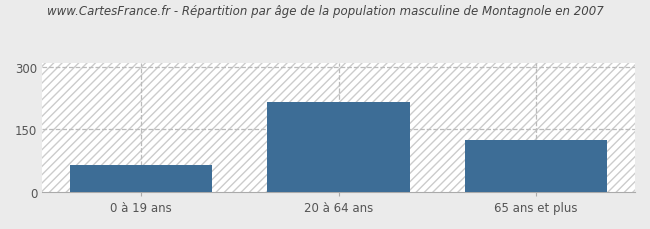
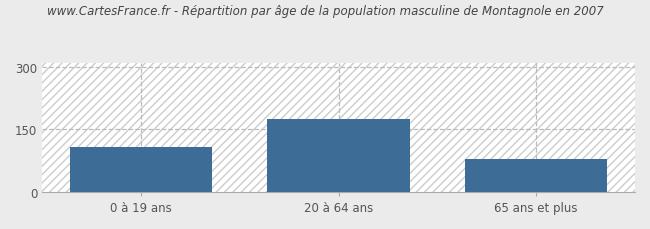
0 à 19 ans: 65 -> 107
20 à 64 ans: 215 -> 175
65 ans et plus: 125 -> 80
